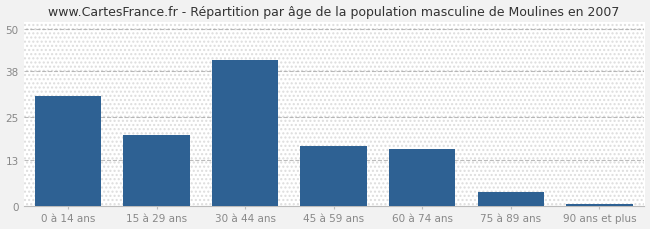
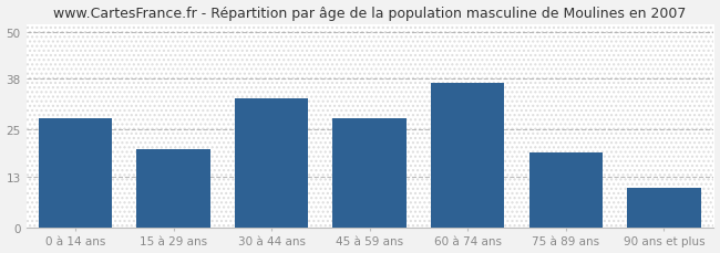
0 à 14 ans: 31.0 -> 28.0
30 à 44 ans: 41.0 -> 33.0
45 à 59 ans: 17.0 -> 28.0
60 à 74 ans: 16.0 -> 37.0
75 à 89 ans: 4.0 -> 19.0
90 ans et plus: 0.5 -> 10.0
